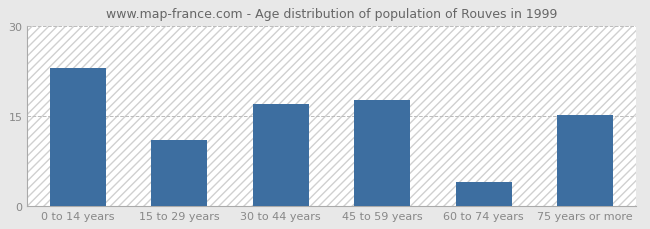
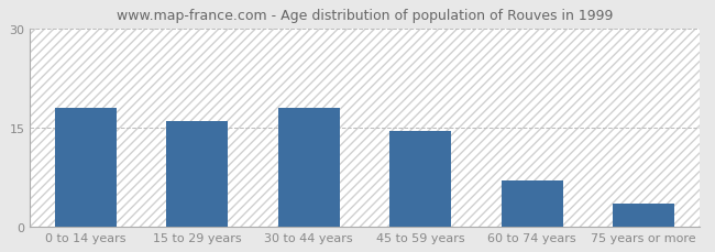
0 to 14 years: 23.0 -> 18.0
15 to 29 years: 11.0 -> 16.0
30 to 44 years: 17.0 -> 18.0
45 to 59 years: 17.6 -> 14.5
60 to 74 years: 4.0 -> 7.0
75 years or more: 15.2 -> 3.5
